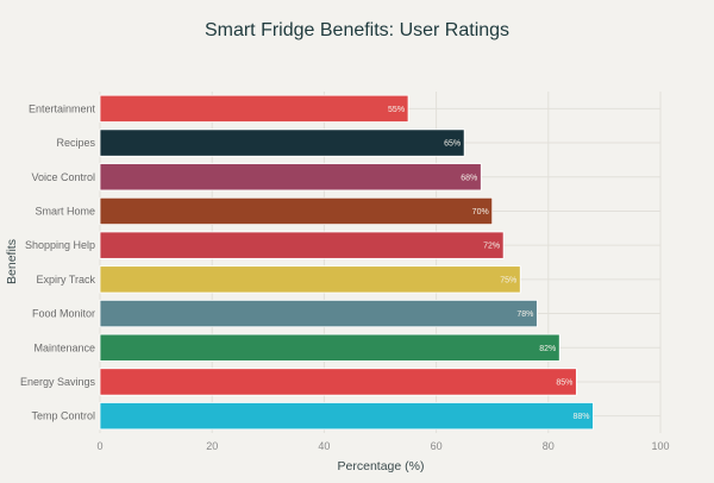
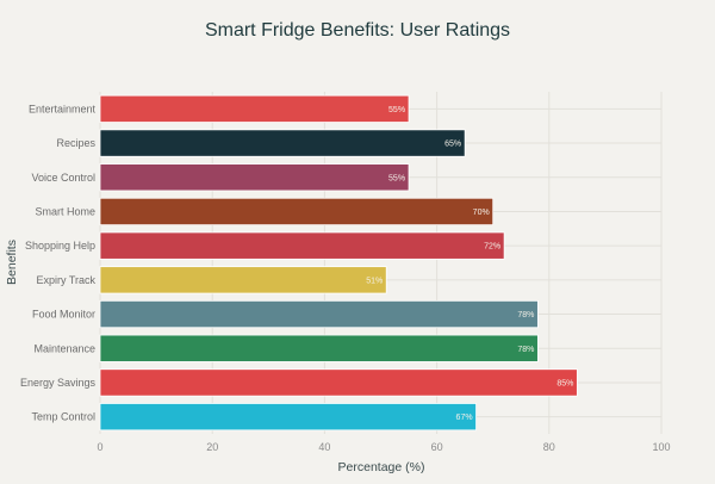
Voice Control: 68% -> 55%
Expiry Track: 75% -> 51%
Maintenance: 82% -> 78%
Temp Control: 88% -> 67%
